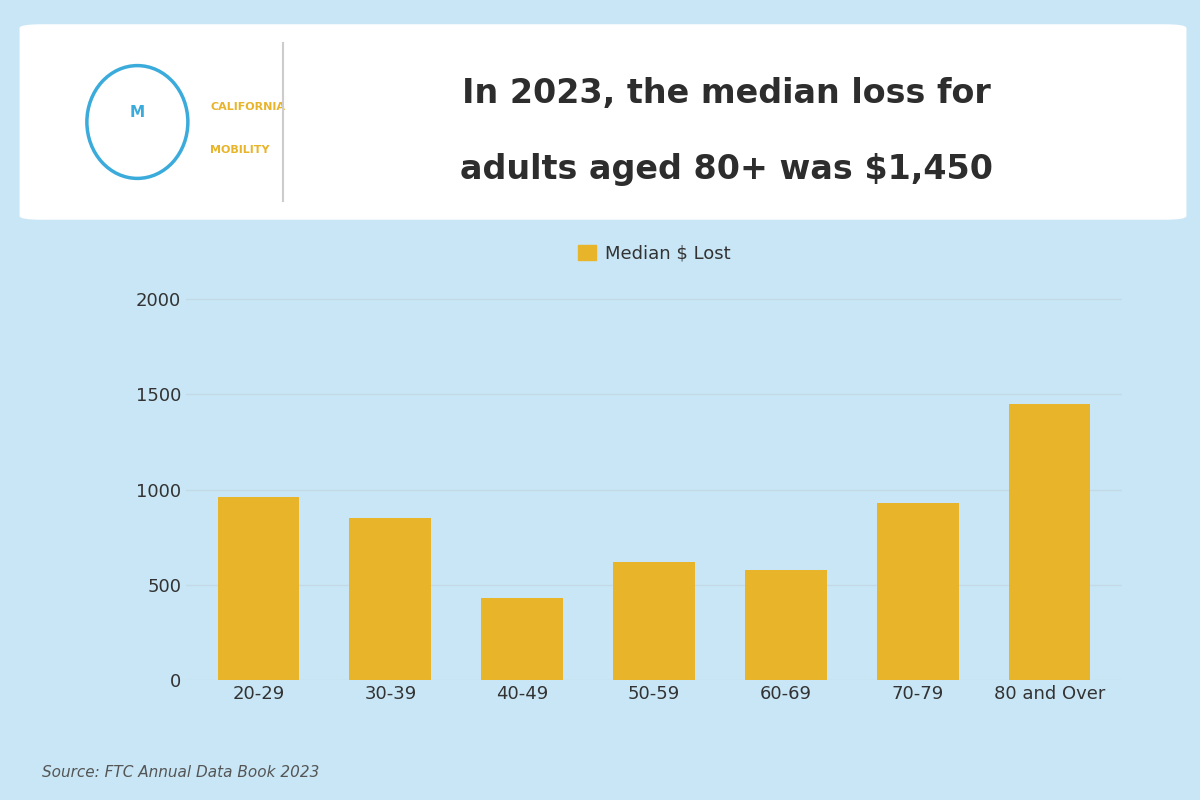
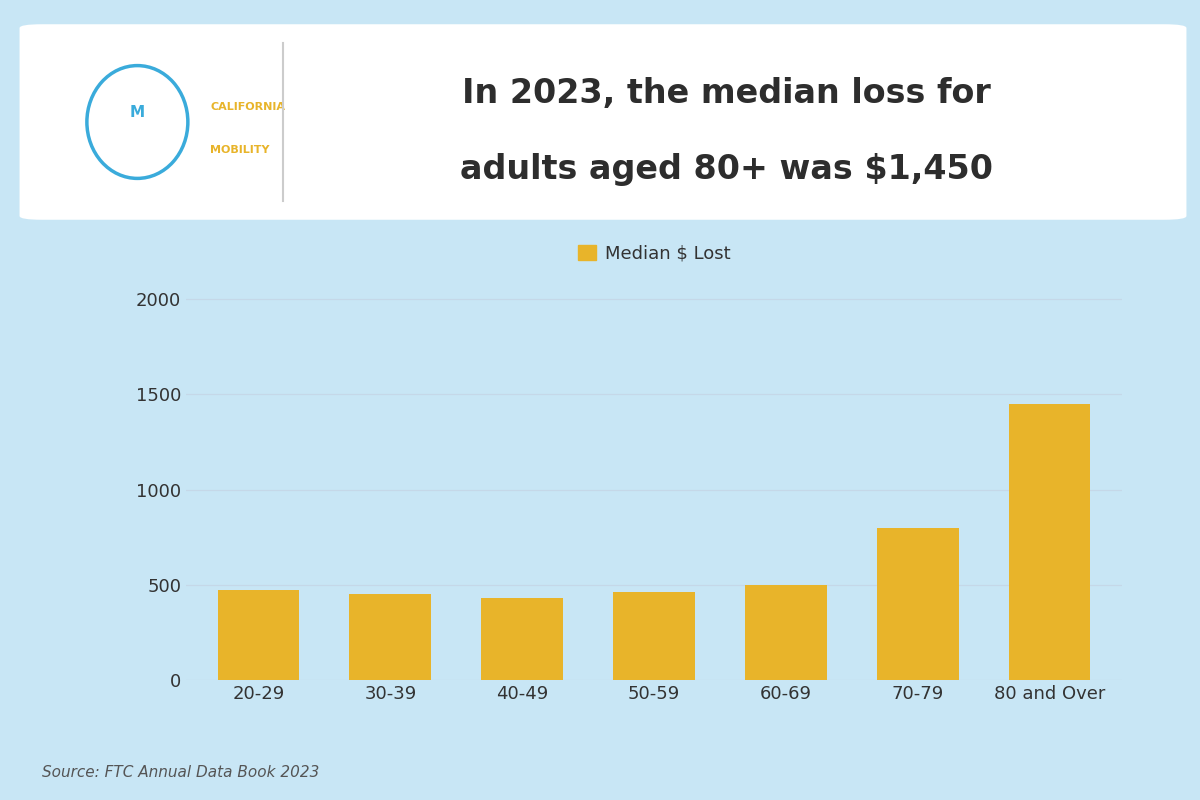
20-29: 960 -> 470
30-39: 850 -> 450
50-59: 620 -> 460
60-69: 580 -> 500
70-79: 930 -> 800
